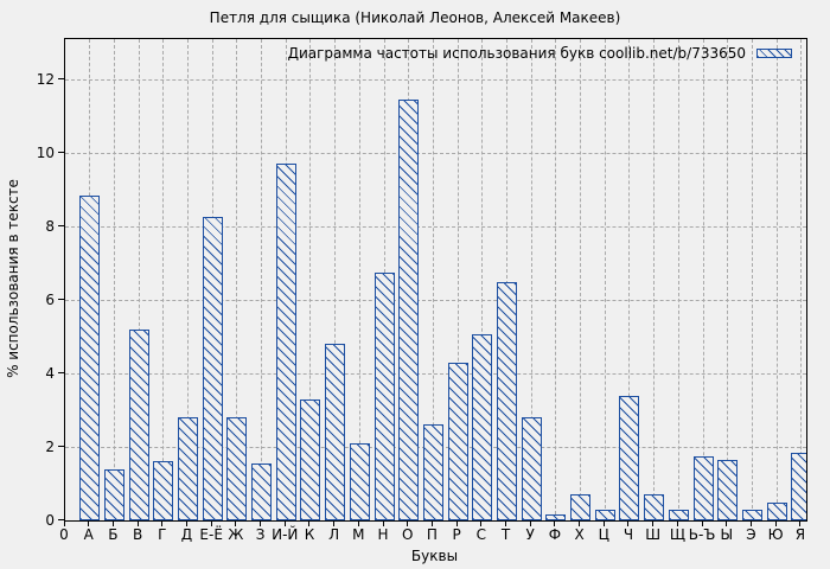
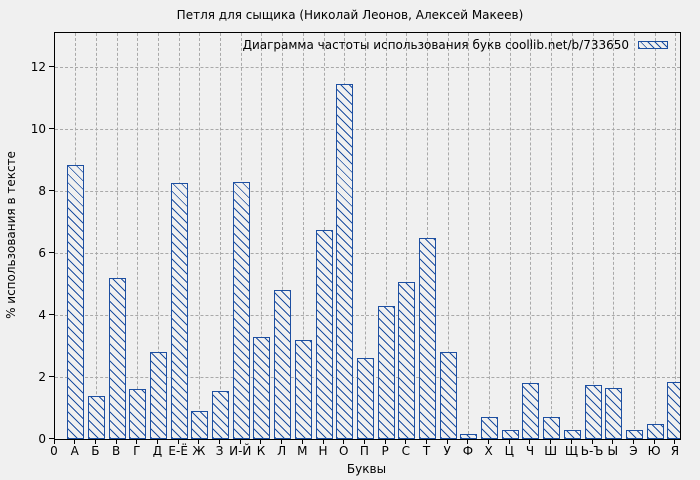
Ж: 2.8 -> 0.9
И-Й: 9.7 -> 8.3
М: 2.1 -> 3.2
Ч: 3.4 -> 1.8
